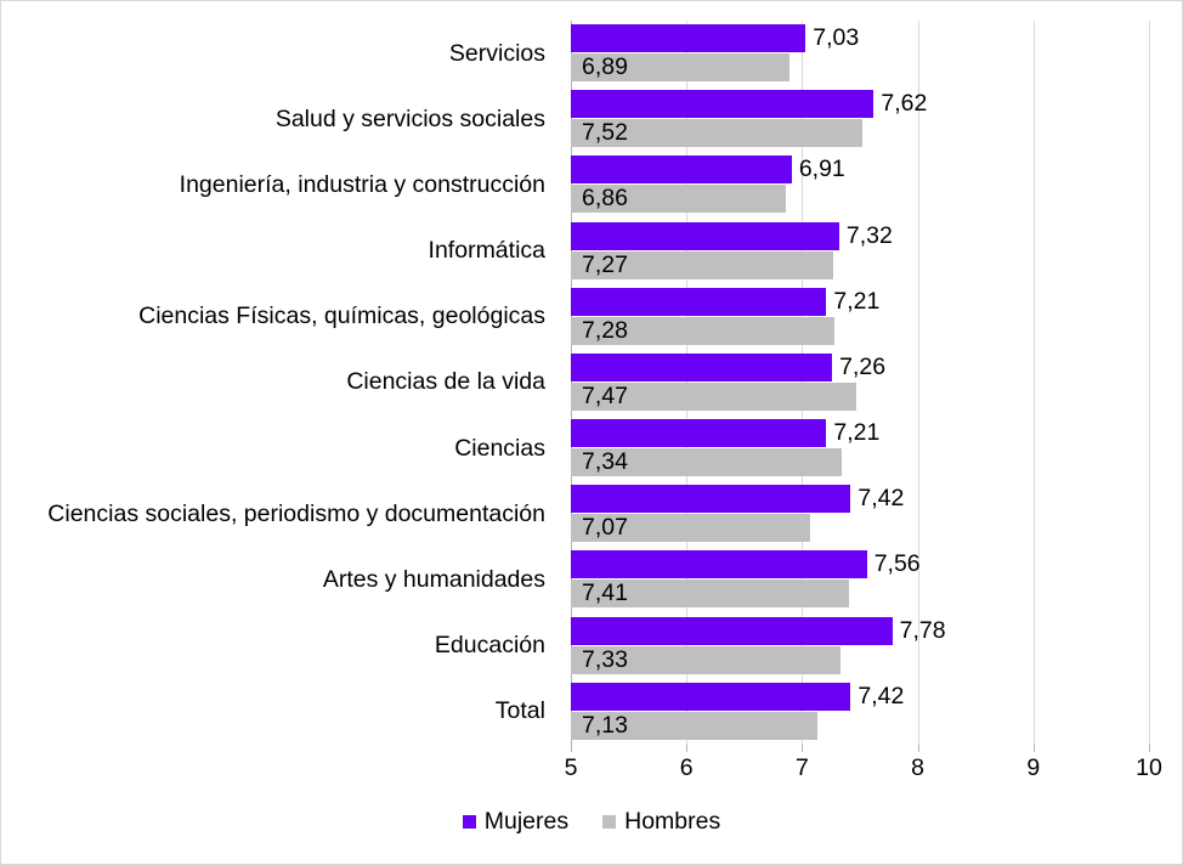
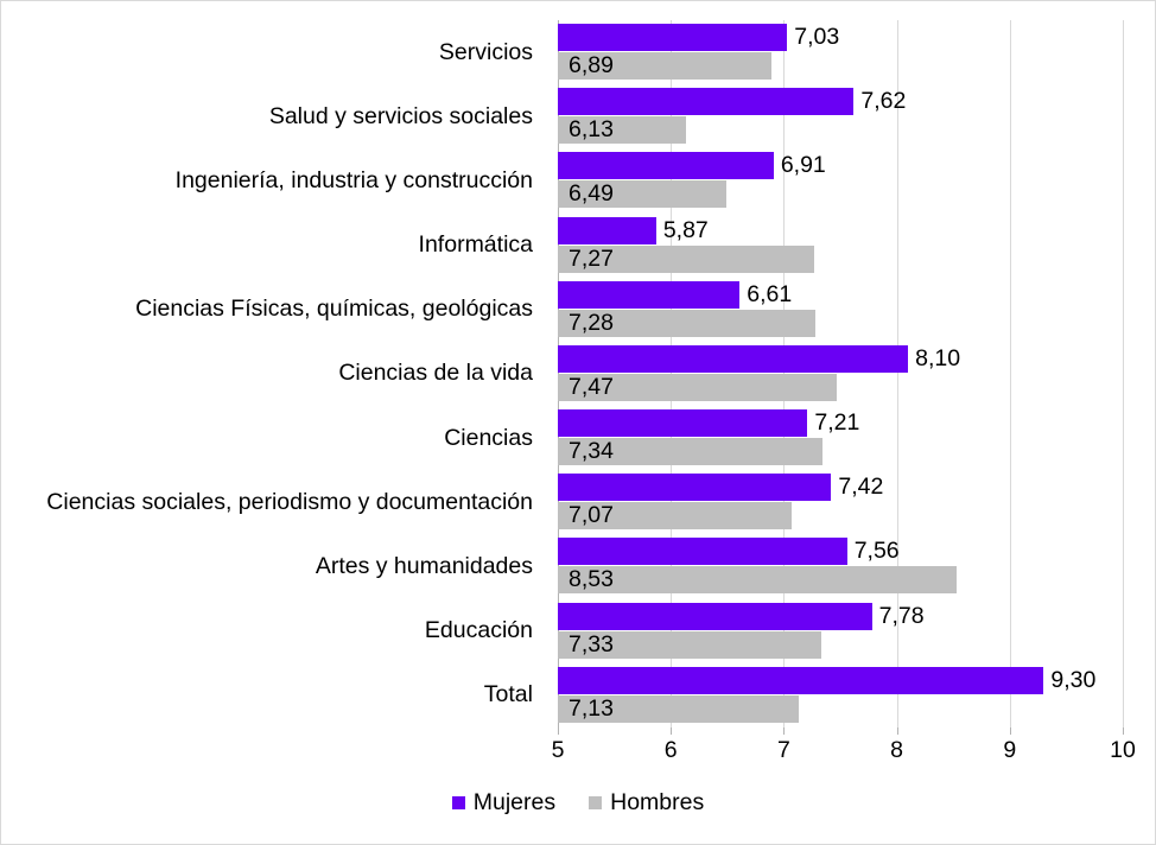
Hombres/Salud y servicios sociales: 7,52 -> 6,13
Hombres/Ingeniería, industria y construcción: 6,86 -> 6,49
Mujeres/Informática: 7,32 -> 5,87
Mujeres/Ciencias Físicas, químicas, geológicas: 7,21 -> 6,61
Mujeres/Ciencias de la vida: 7,26 -> 8,10
Hombres/Artes y humanidades: 7,41 -> 8,53
Mujeres/Total: 7,42 -> 9,30
